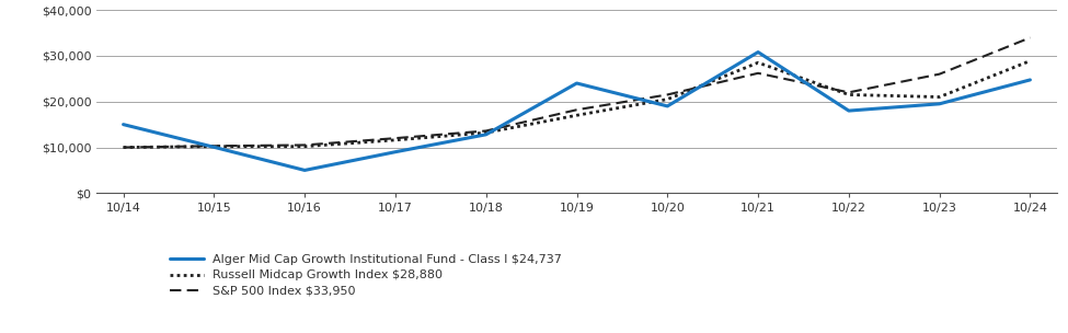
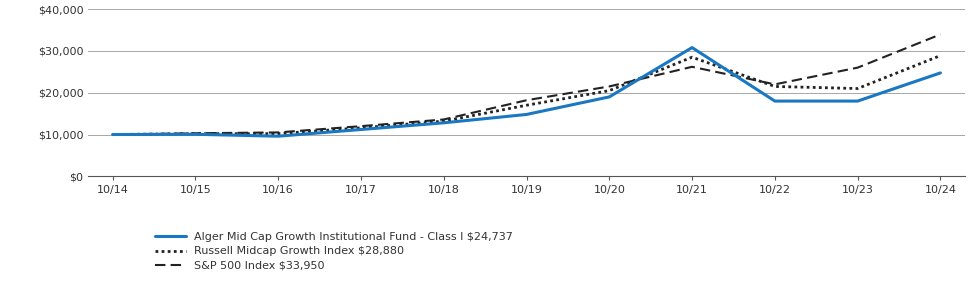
Alger Mid Cap Growth Institutional Fund - Class I $24,737/10/14: $15,000 -> $10,000
Alger Mid Cap Growth Institutional Fund - Class I $24,737/10/16: $5,000 -> $9,600
Alger Mid Cap Growth Institutional Fund - Class I $24,737/10/17: $9,000 -> $11,200
Alger Mid Cap Growth Institutional Fund - Class I $24,737/10/19: $24,000 -> $14,800
Alger Mid Cap Growth Institutional Fund - Class I $24,737/10/23: $19,500 -> $18,000
